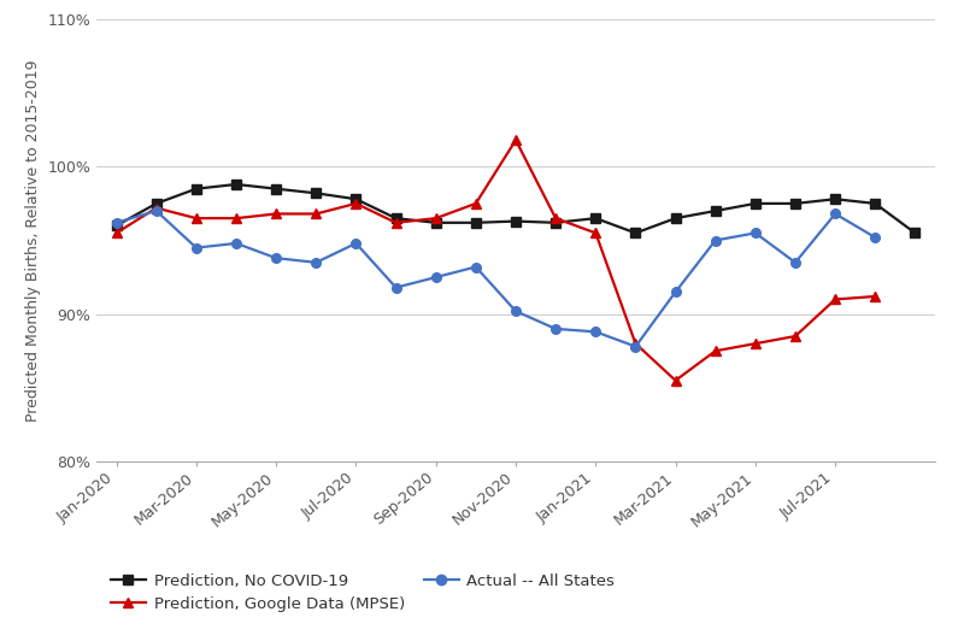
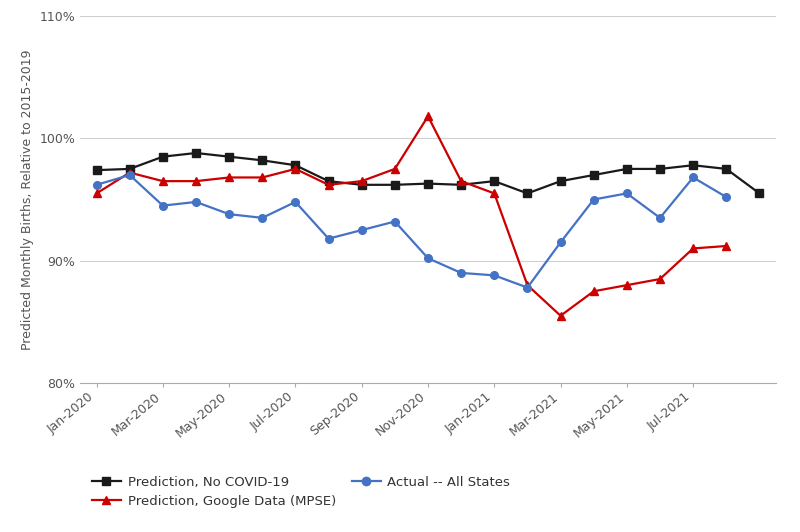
Prediction, No COVID-19/Jan-2020: 96.0% -> 97.4%
